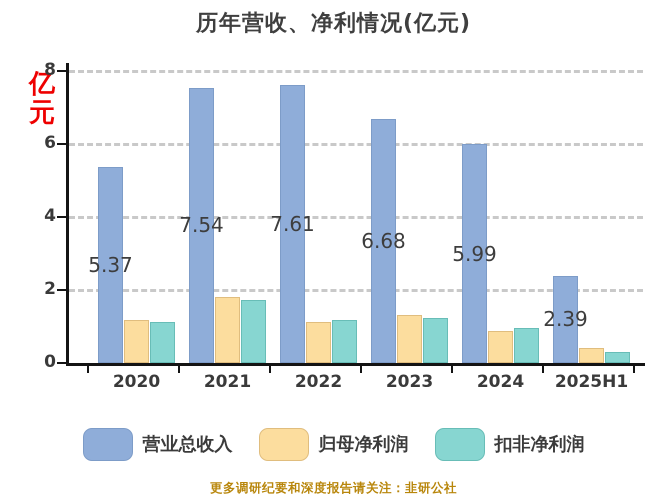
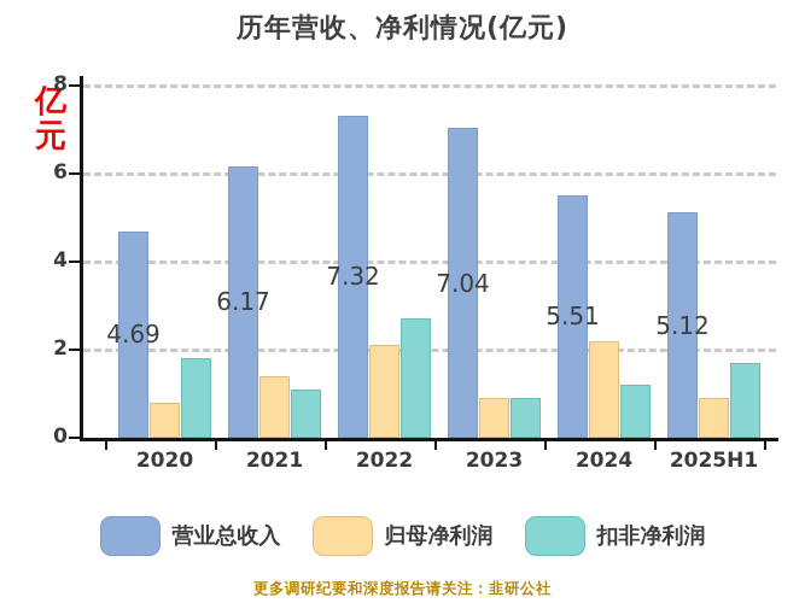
营业总收入/2020: 5.37 -> 4.69
归母净利润/2020: 1.2 -> 0.8
扣非净利润/2020: 1.1 -> 1.8
营业总收入/2021: 7.54 -> 6.17
归母净利润/2021: 1.8 -> 1.4
扣非净利润/2021: 1.7 -> 1.1
营业总收入/2022: 7.61 -> 7.32
归母净利润/2022: 1.1 -> 2.1
扣非净利润/2022: 1.2 -> 2.7
营业总收入/2023: 6.68 -> 7.04
归母净利润/2023: 1.3 -> 0.9
扣非净利润/2023: 1.2 -> 0.9
营业总收入/2024: 5.99 -> 5.51
归母净利润/2024: 0.9 -> 2.2
扣非净利润/2024: 1.0 -> 1.2
营业总收入/2025H1: 2.39 -> 5.12
归母净利润/2025H1: 0.4 -> 0.9
扣非净利润/2025H1: 0.3 -> 1.7
